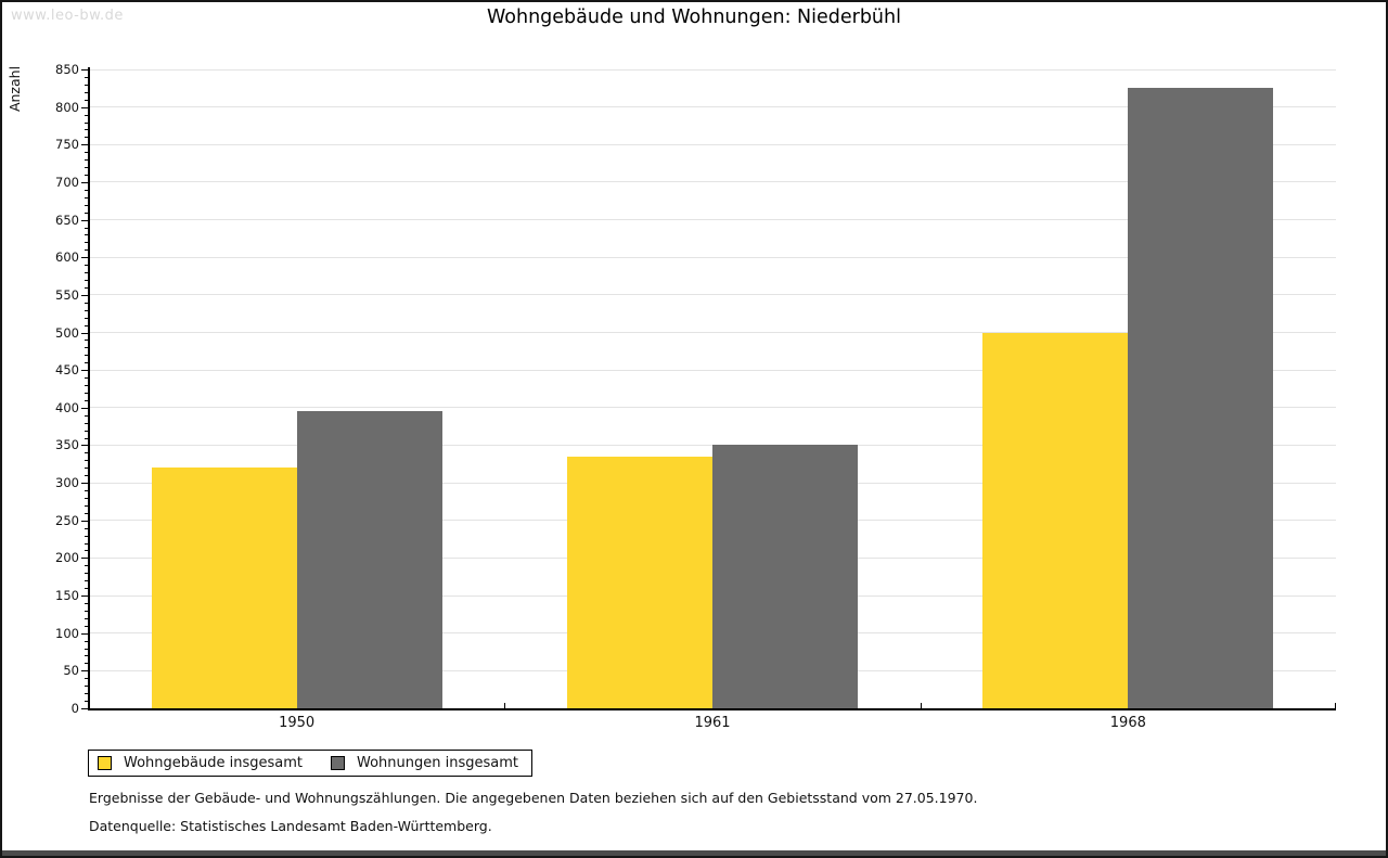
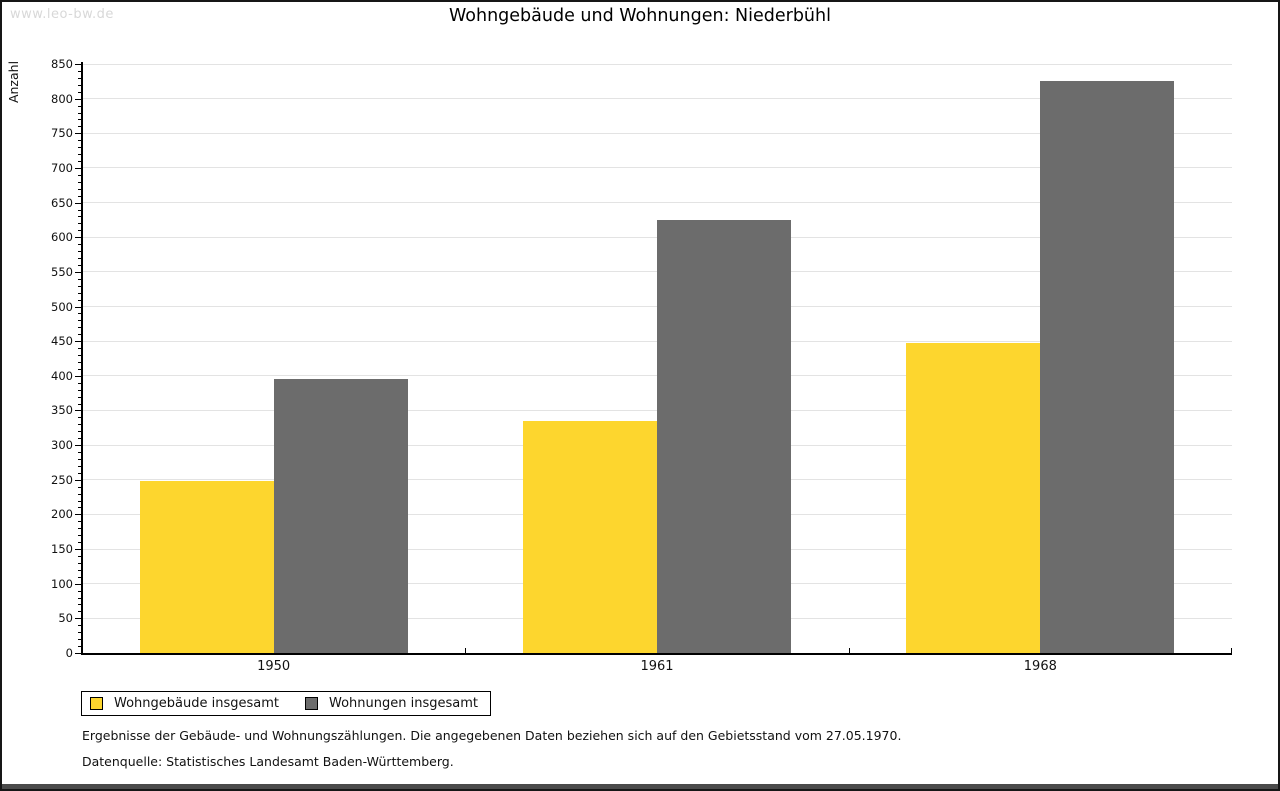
Wohngebäude insgesamt/1950: 320 -> 250
Wohnungen insgesamt/1961: 350 -> 620
Wohngebäude insgesamt/1968: 500 -> 450
